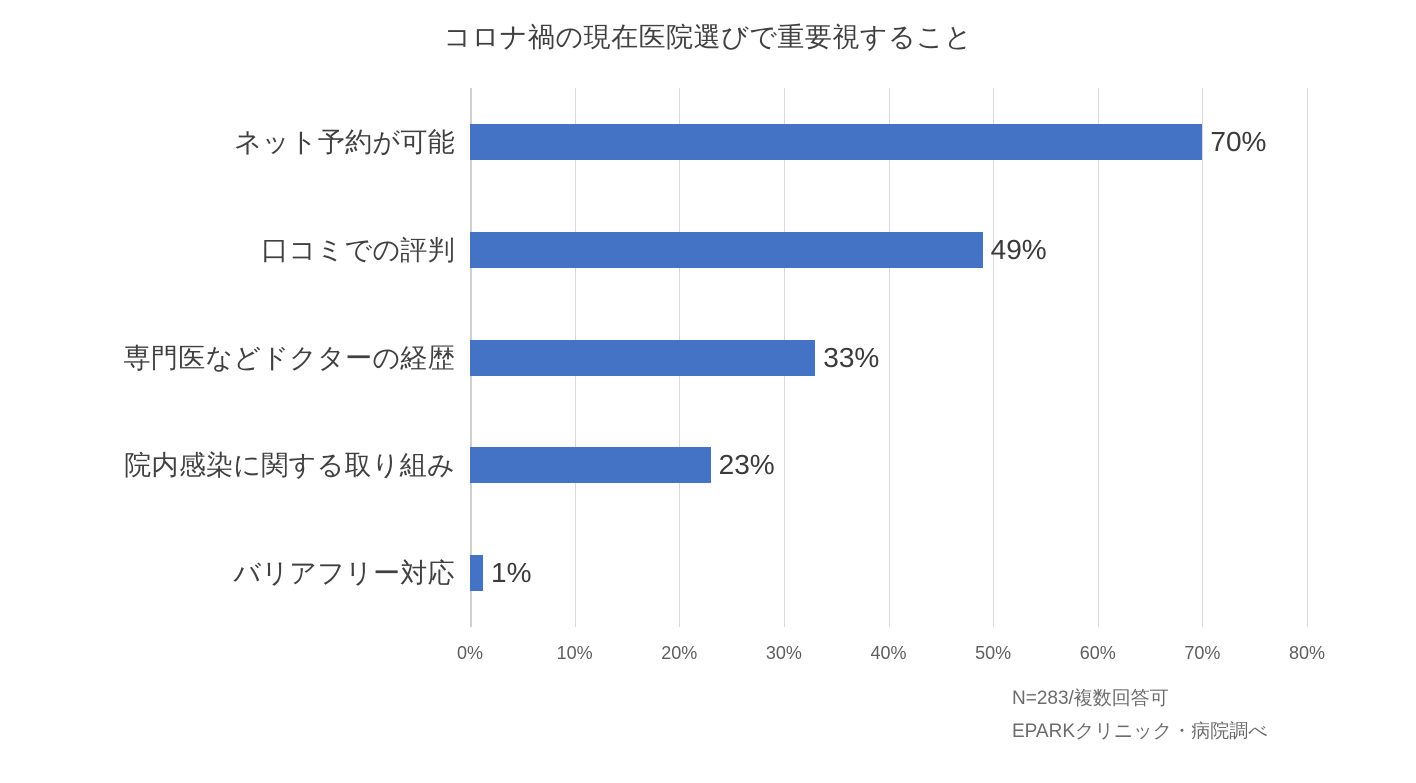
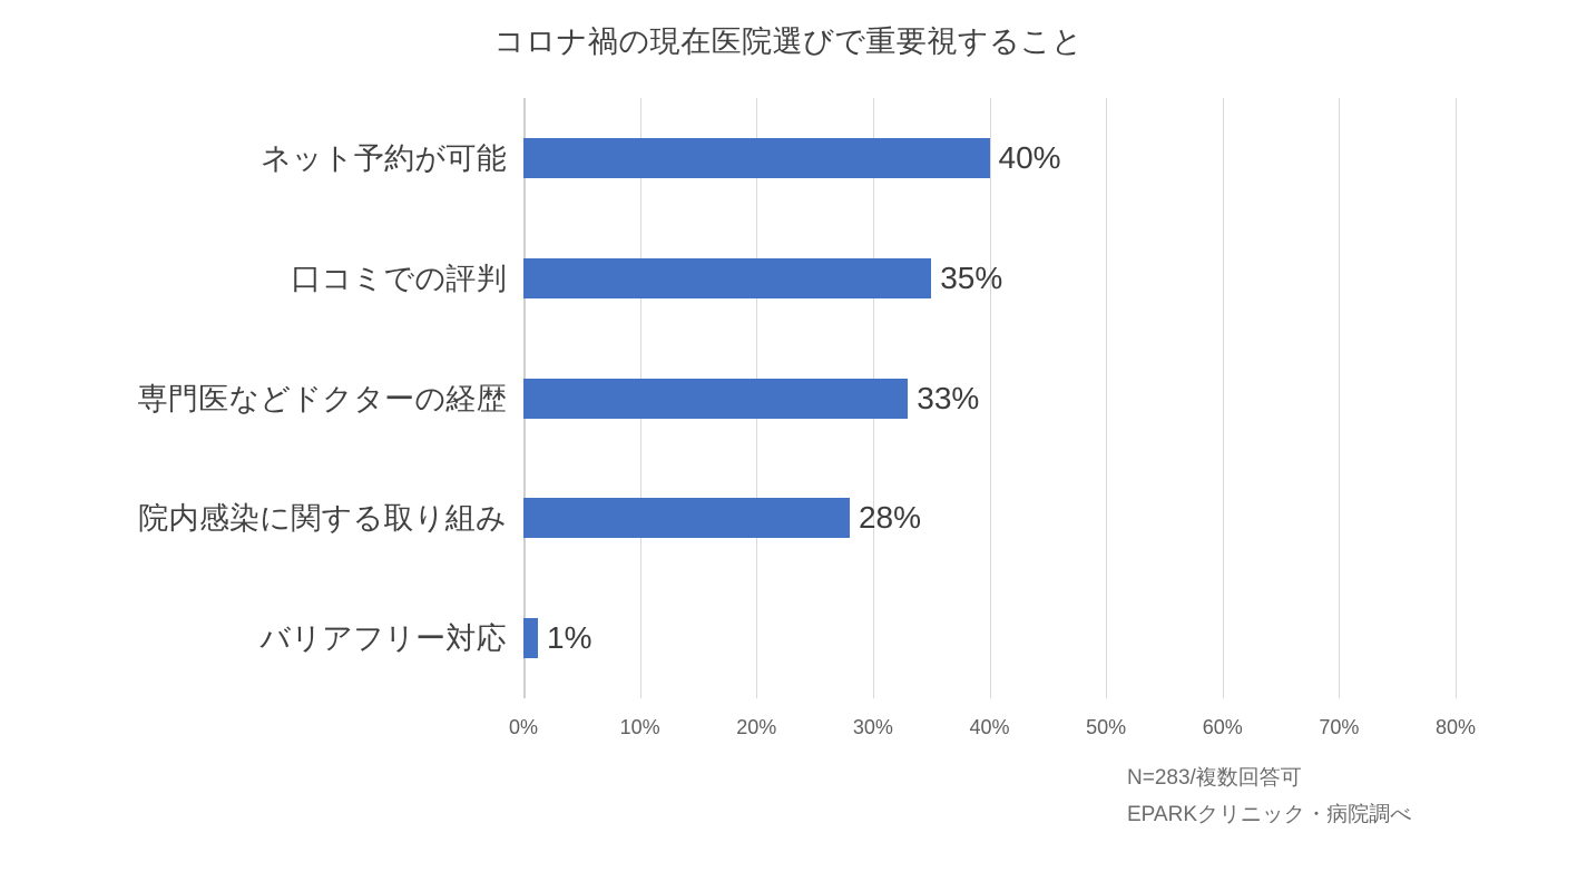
ネット予約が可能: 70% -> 40%
口コミでの評判: 49% -> 35%
院内感染に関する取り組み: 23% -> 28%
